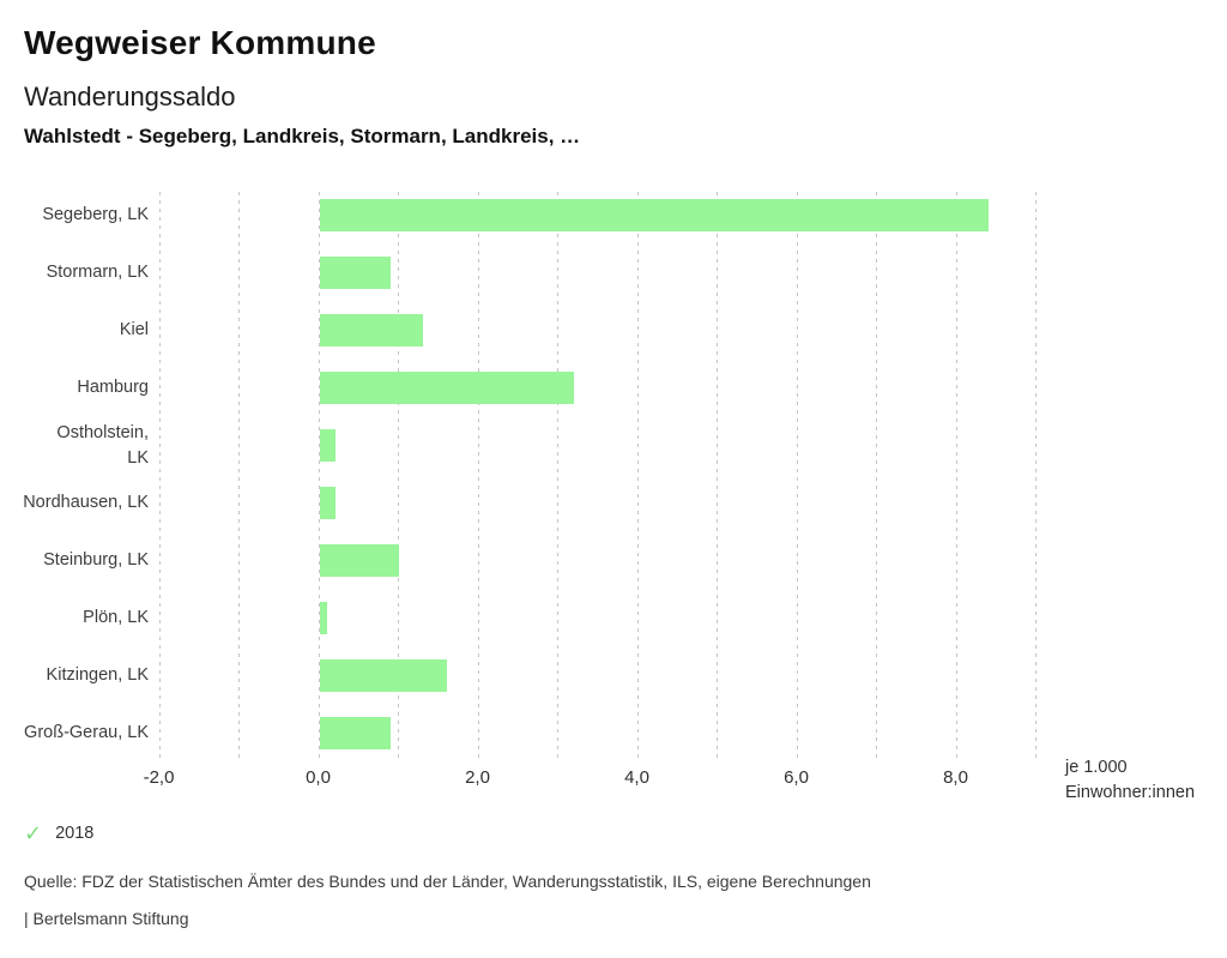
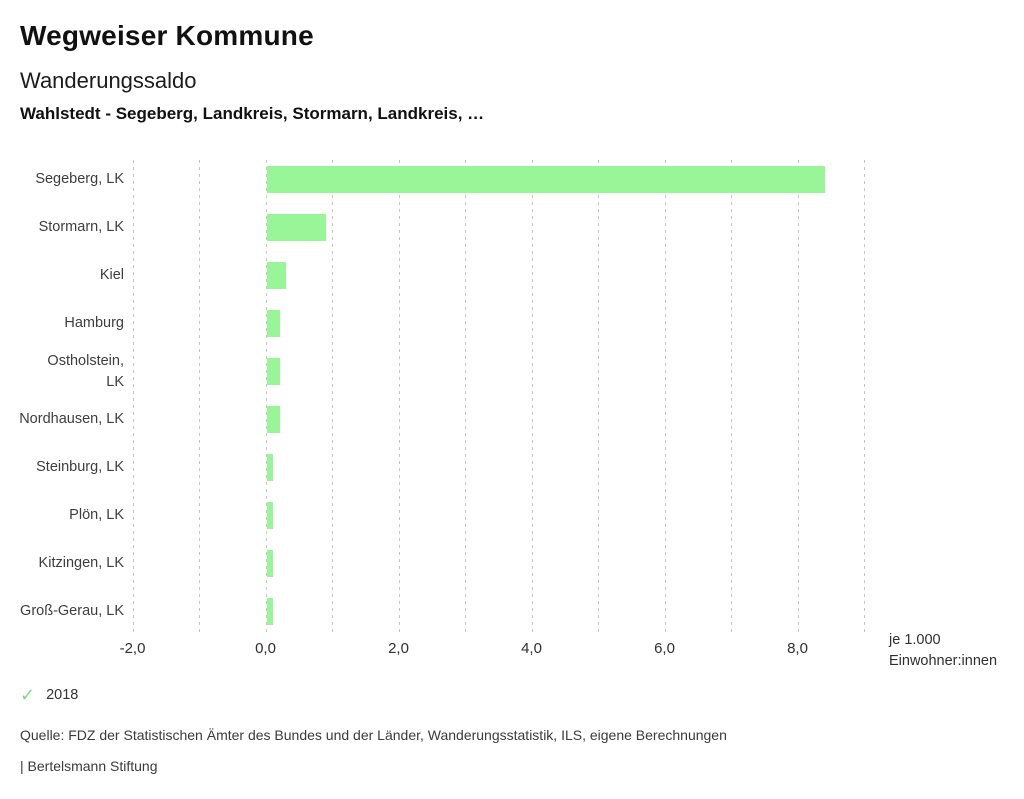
Kiel: 1,3 -> 0,3
Hamburg: 3,2 -> 0,2
Steinburg, LK: 1,0 -> 0,1
Kitzingen, LK: 1,6 -> 0,1
Groß-Gerau, LK: 0,9 -> 0,1
